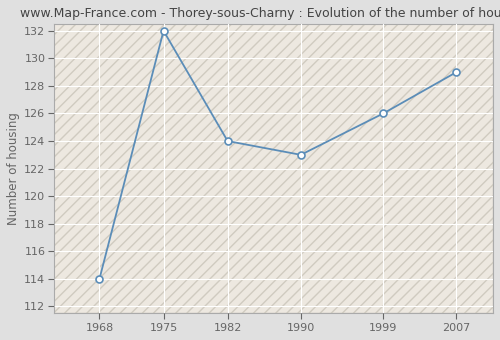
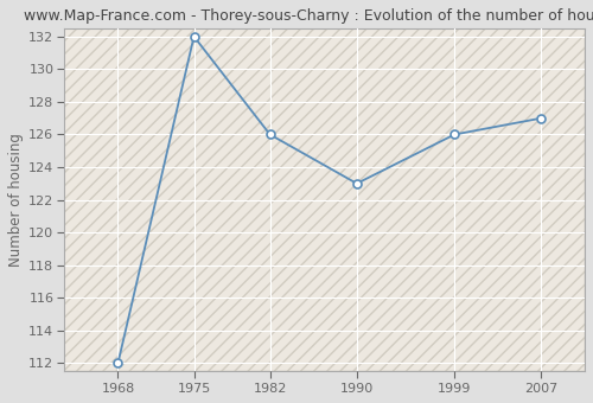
1968: 114 -> 112
1982: 124 -> 126
2007: 129 -> 127
